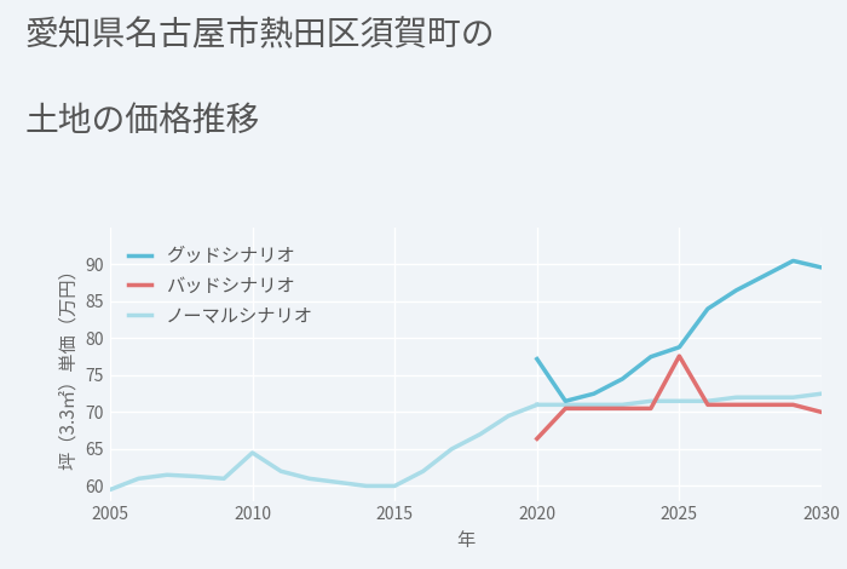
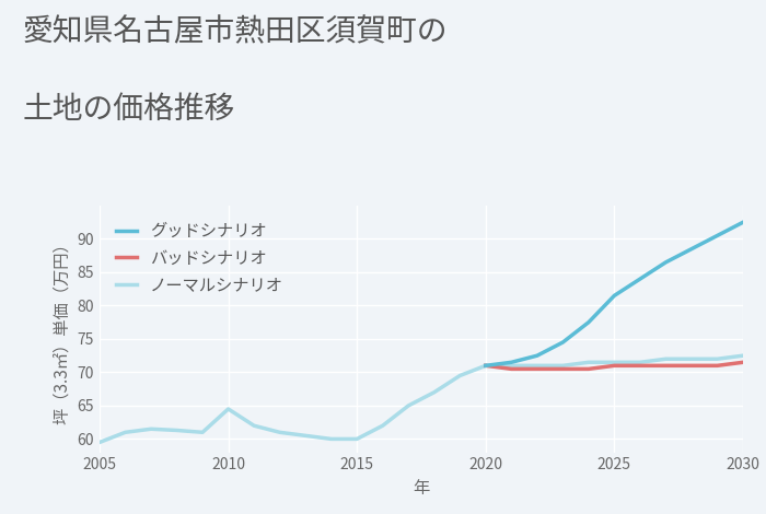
グッドシナリオ/2020: 77.2 -> 71.0
バッドシナリオ/2020: 66.4 -> 71.0
グッドシナリオ/2025: 78.8 -> 81.5
バッドシナリオ/2025: 77.6 -> 71.0
グッドシナリオ/2030: 89.6 -> 92.5
バッドシナリオ/2030: 70.0 -> 71.5
